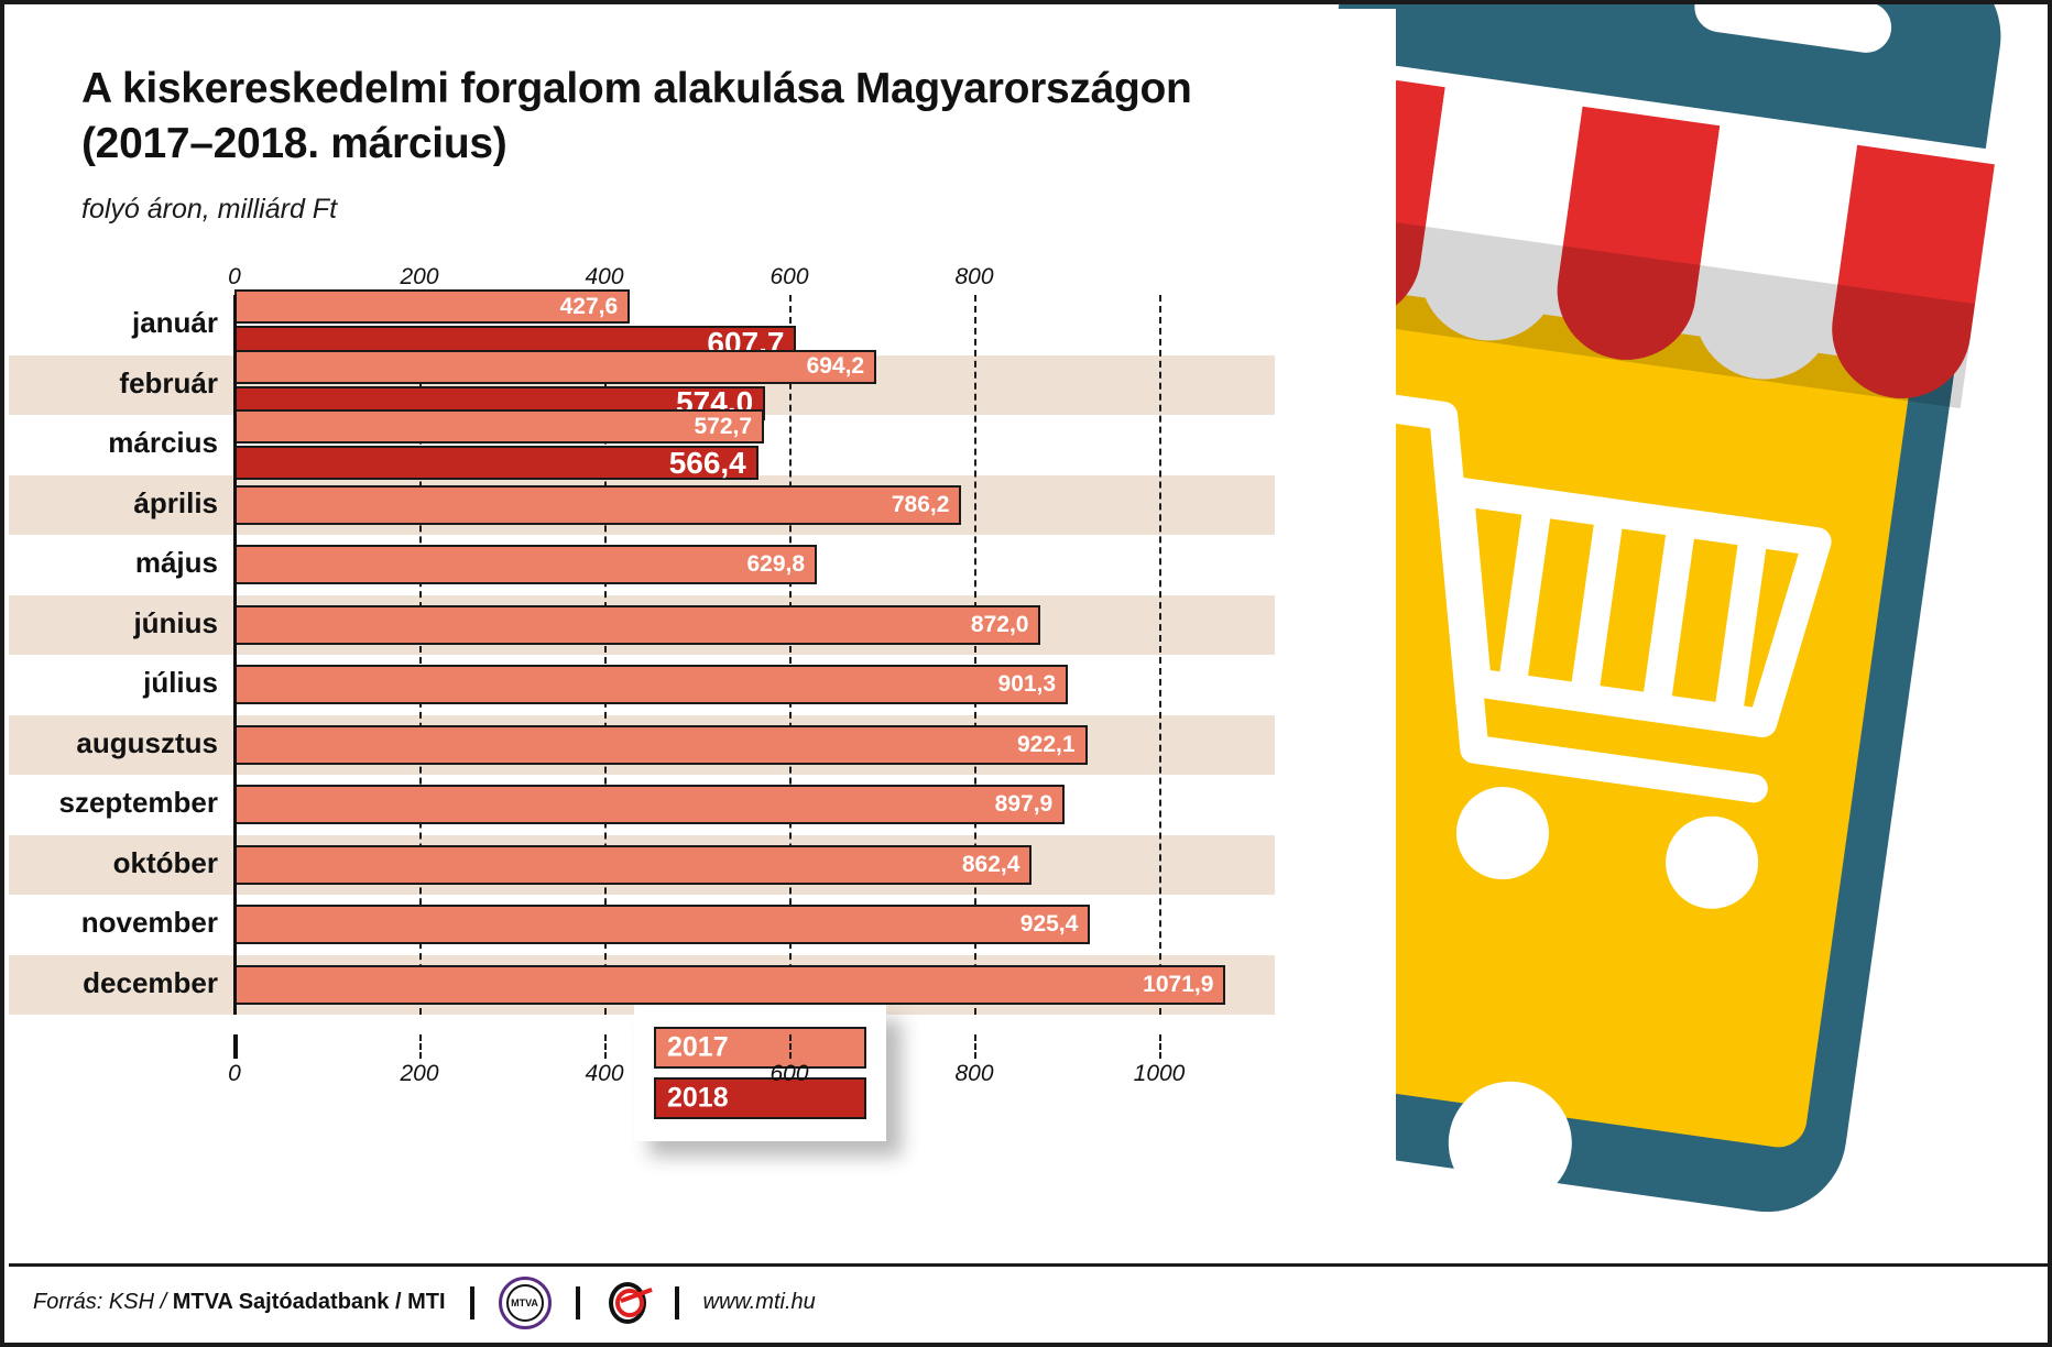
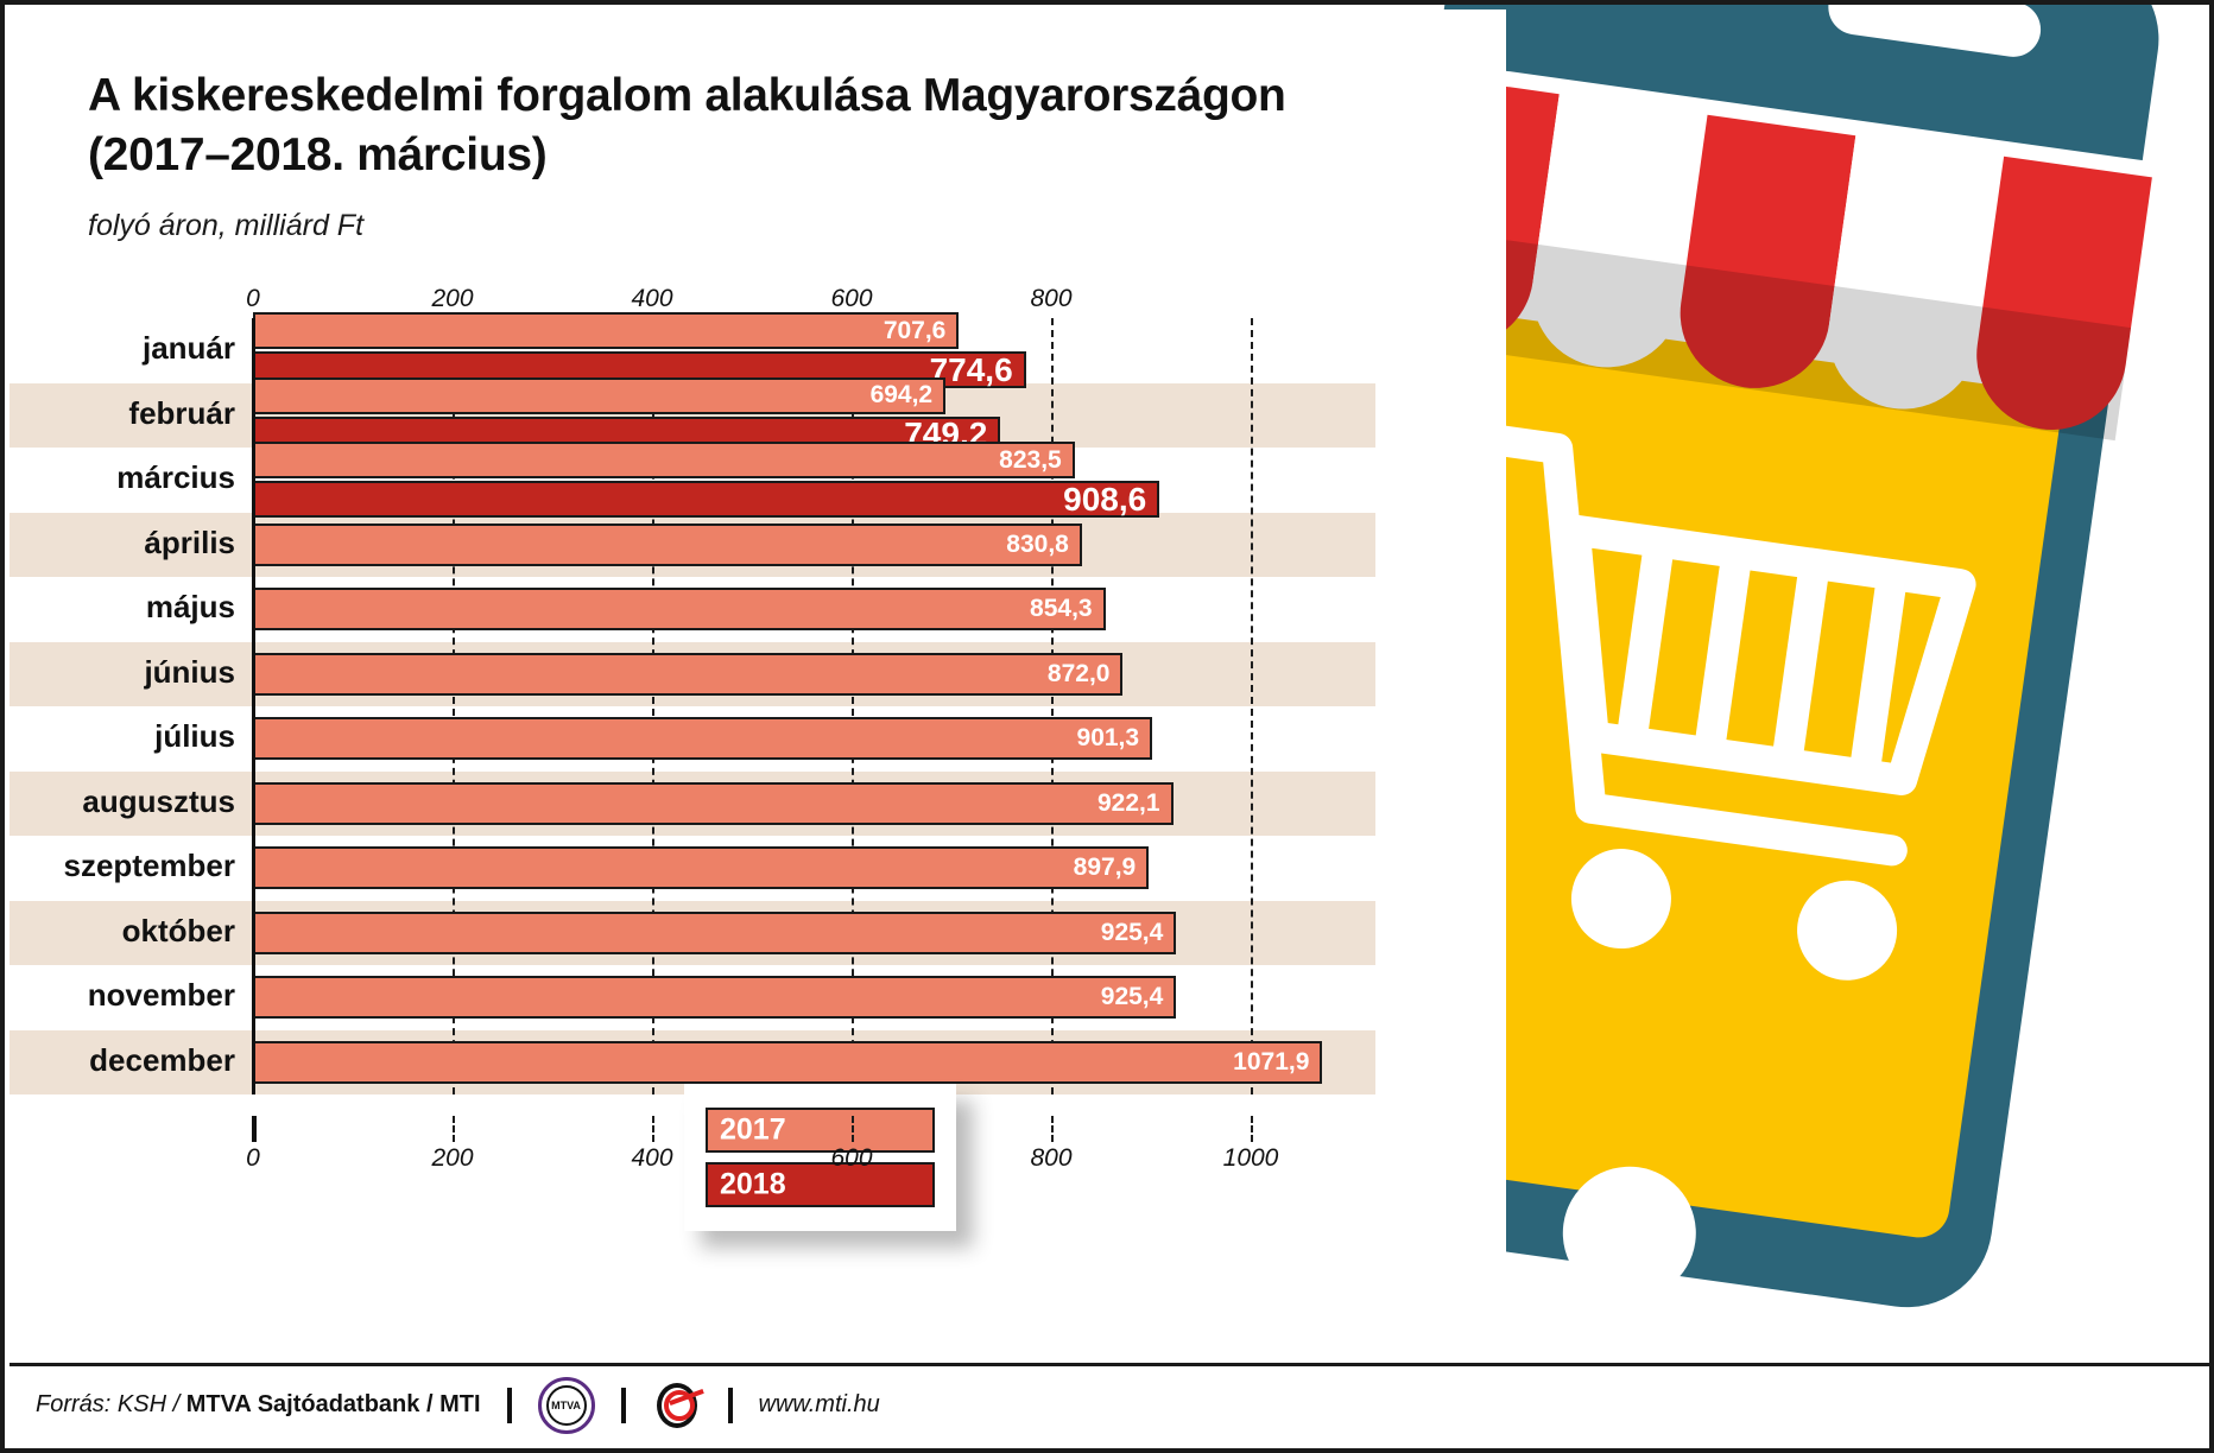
2017/január: 427,6 -> 707,6
2018/január: 607,7 -> 774,6
2018/február: 574,0 -> 749,2
2017/március: 572,7 -> 823,5
2018/március: 566,4 -> 908,6
2017/április: 786,2 -> 830,8
2017/május: 629,8 -> 854,3
2017/október: 862,4 -> 925,4
